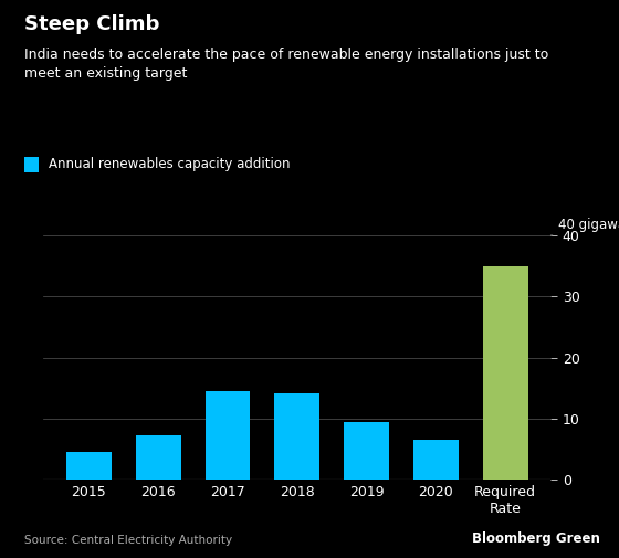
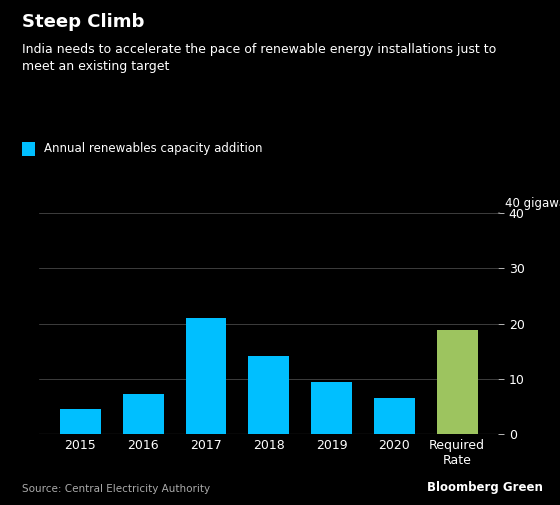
2017: 14.5 -> 21.0
Required Rate: 35.0 -> 18.8
